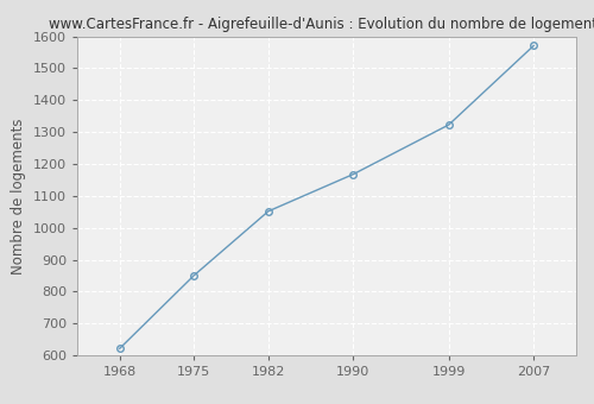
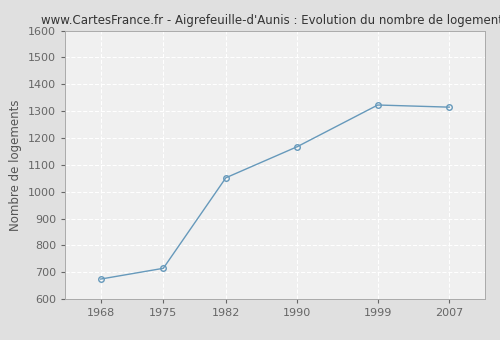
1968: 622 -> 675
1975: 851 -> 715
2007: 1571 -> 1315
